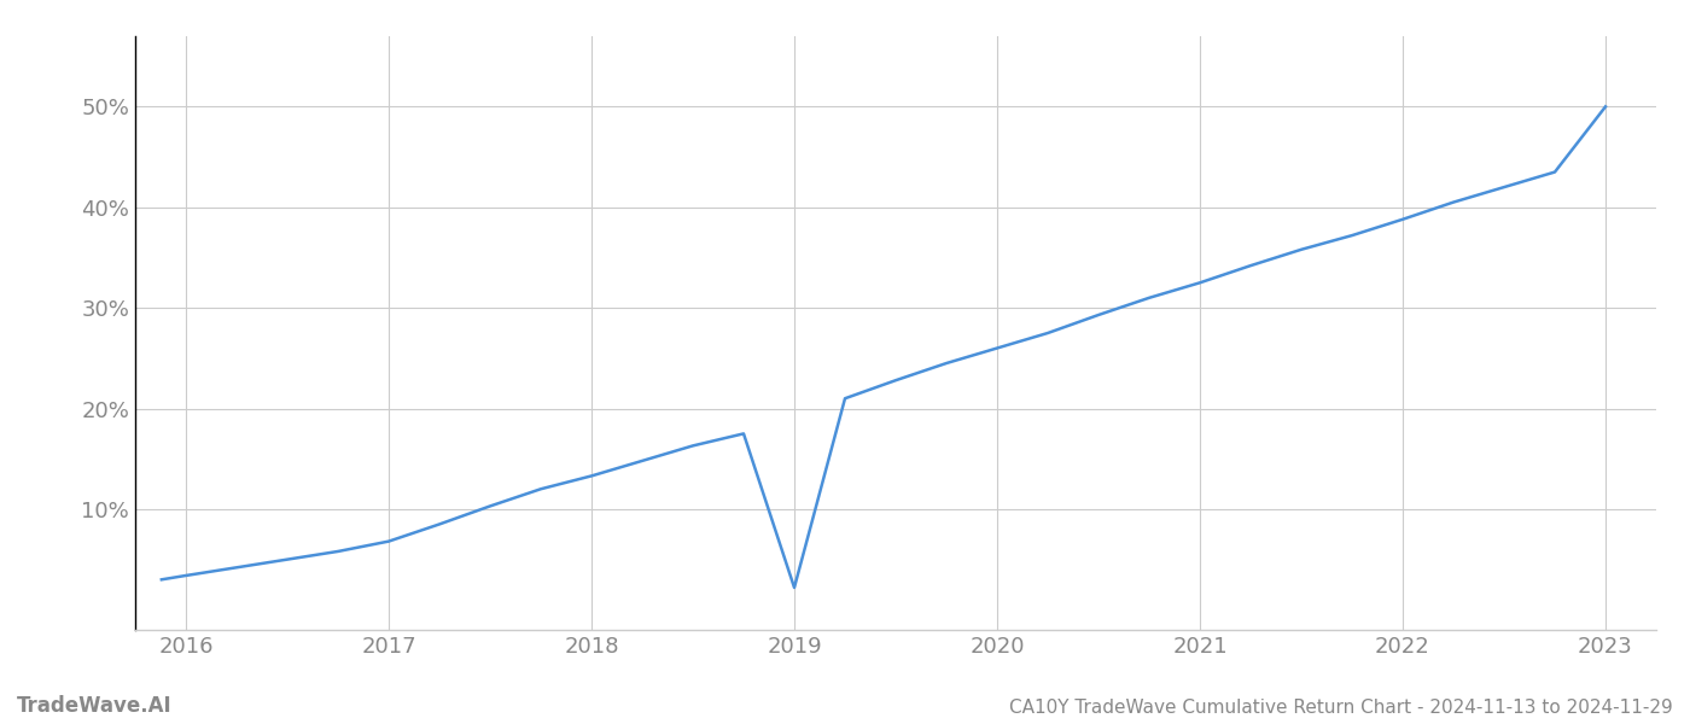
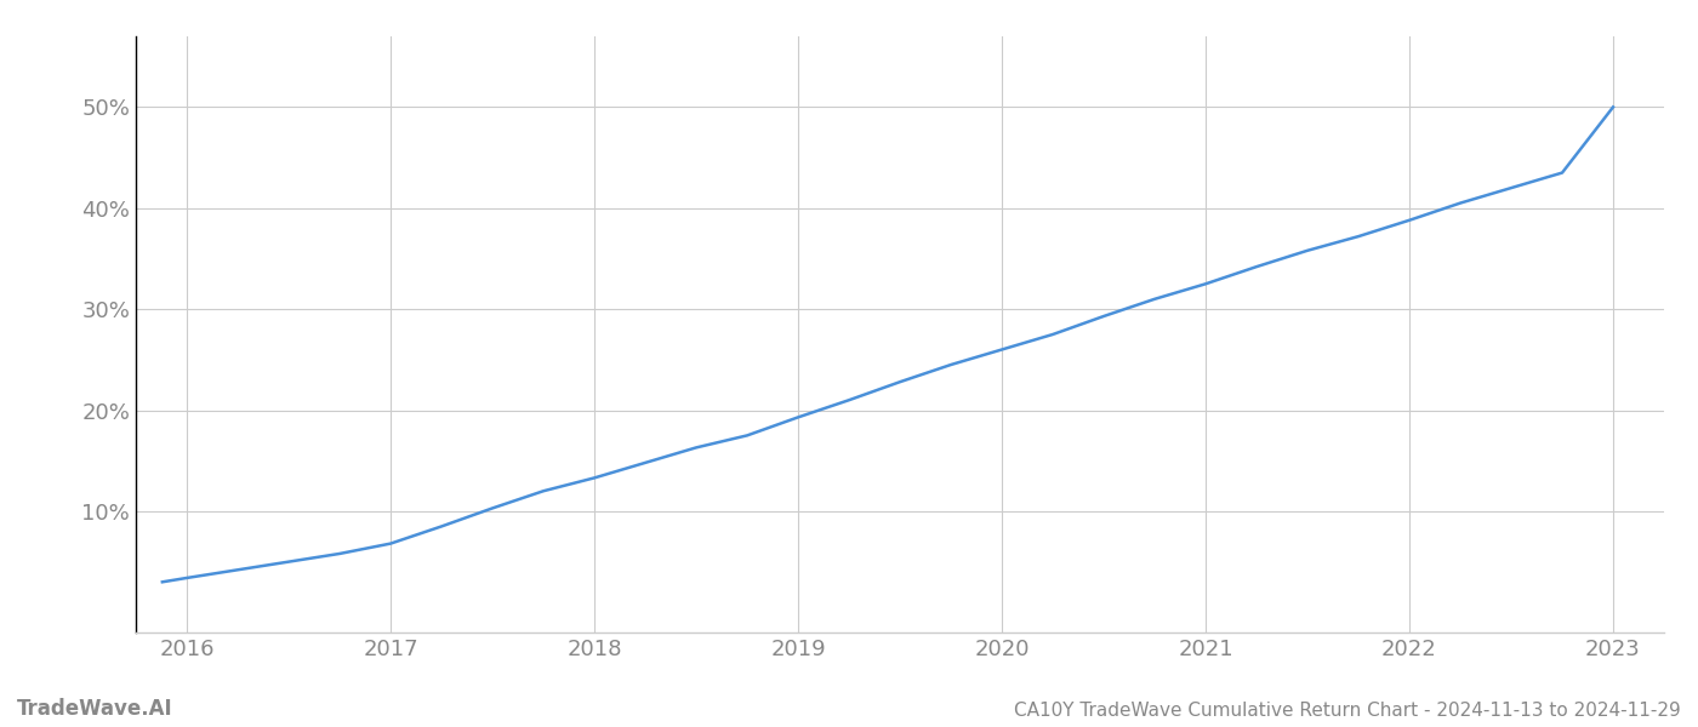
2019: 2.2% -> 19.3%
